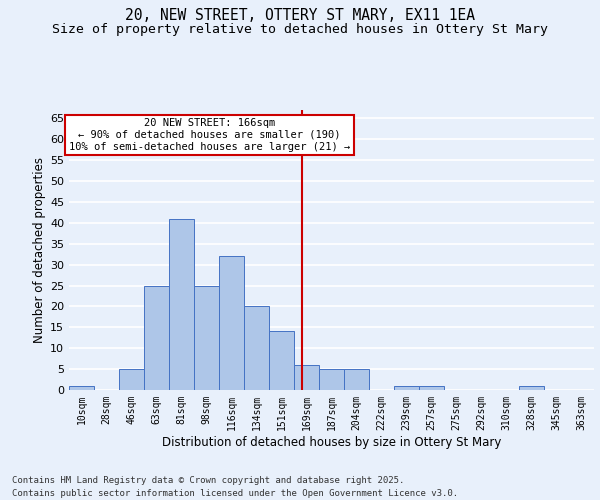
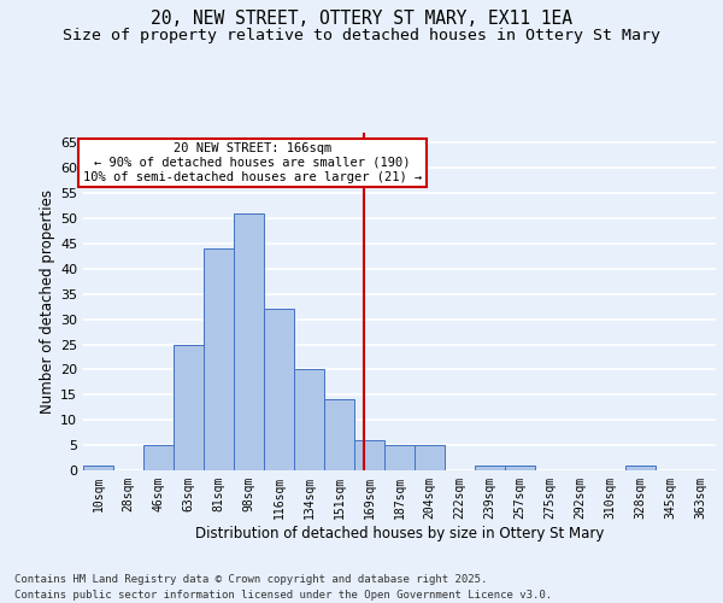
81sqm: 41 -> 44
98sqm: 25 -> 51
